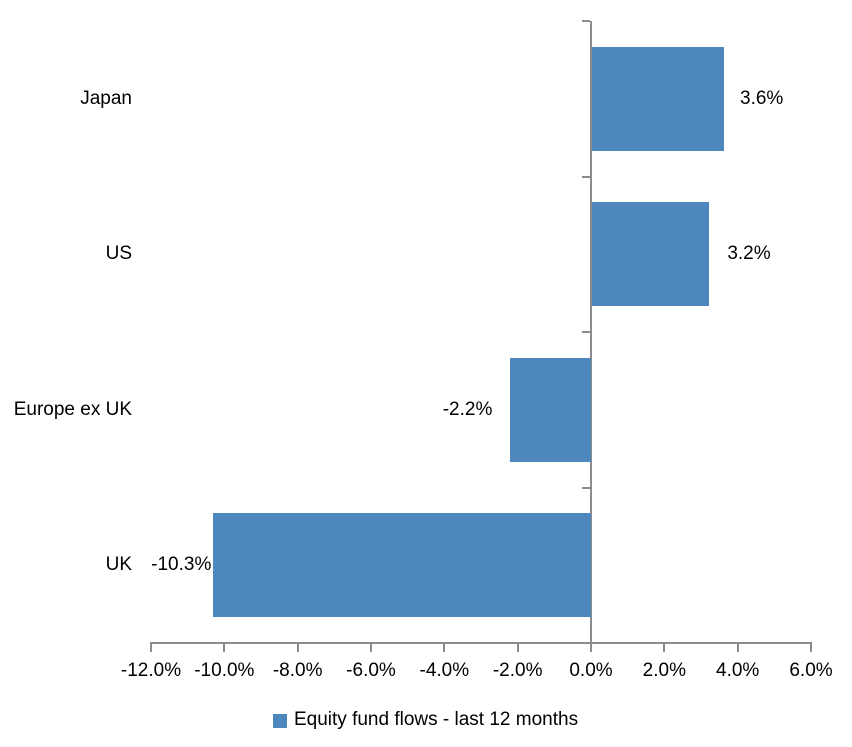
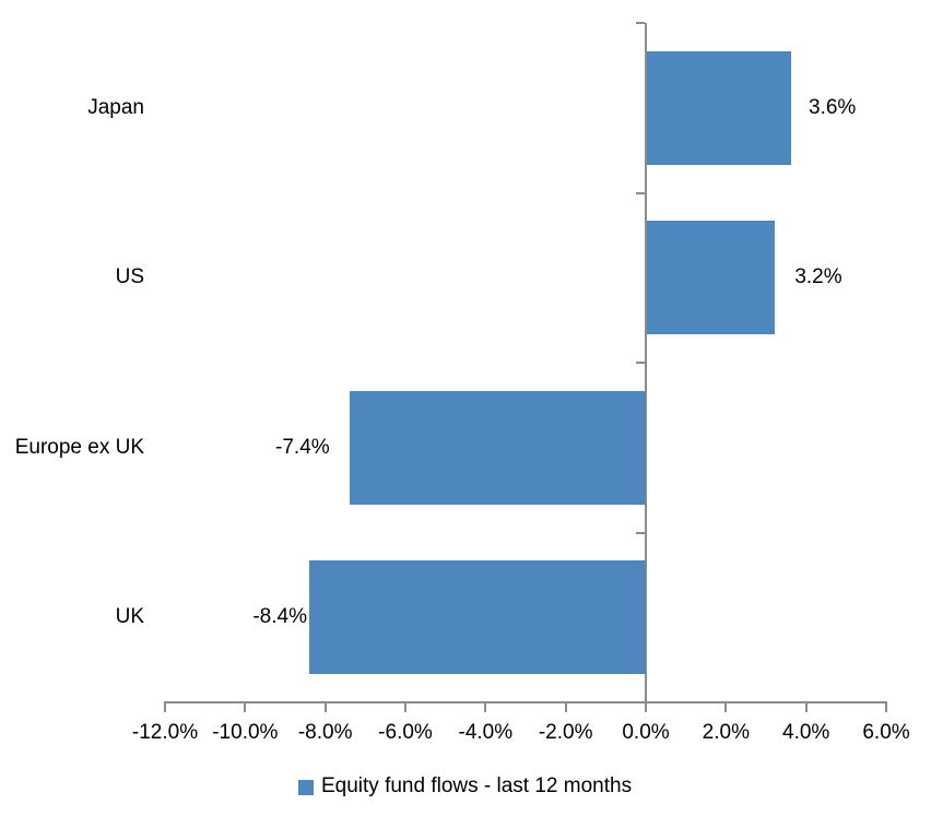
Europe ex UK: -2.2% -> -7.4%
UK: -10.3% -> -8.4%
